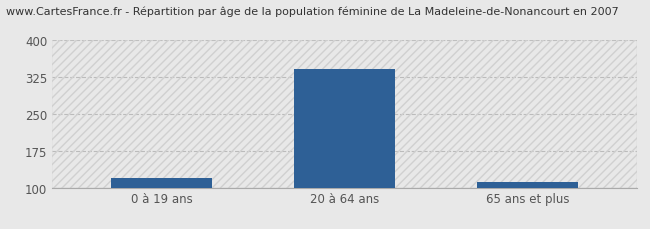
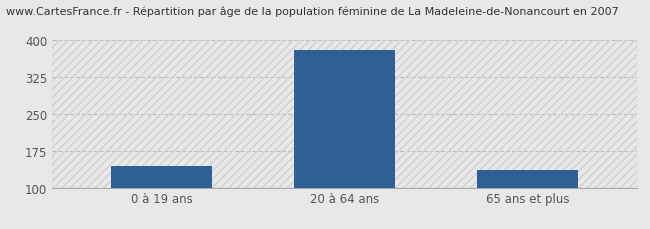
0 à 19 ans: 120 -> 145
20 à 64 ans: 341 -> 380
65 ans et plus: 112 -> 135
